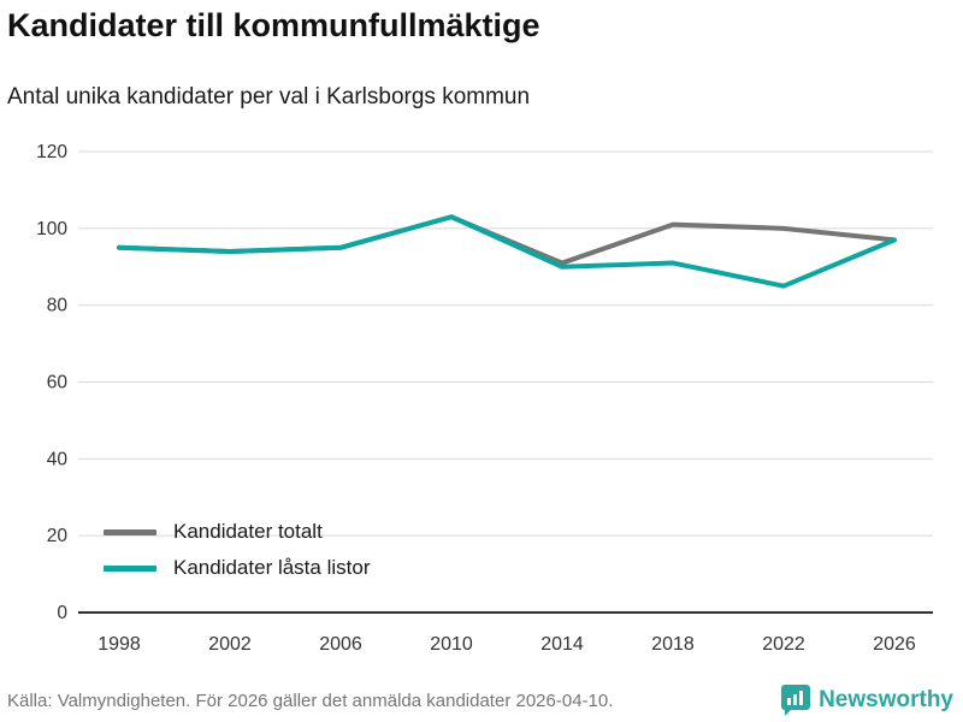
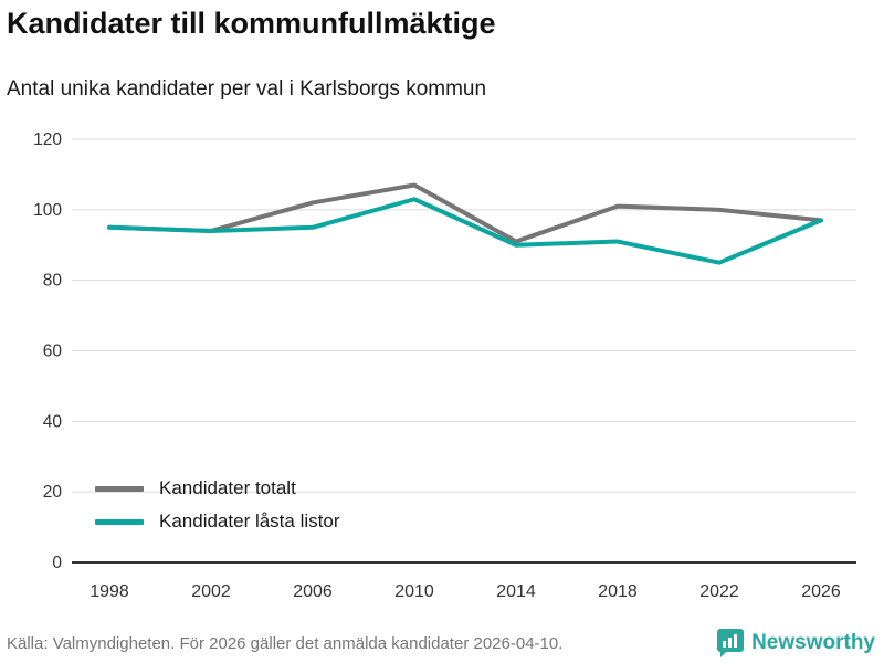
Kandidater totalt/2006: 95 -> 102
Kandidater totalt/2010: 103 -> 107
